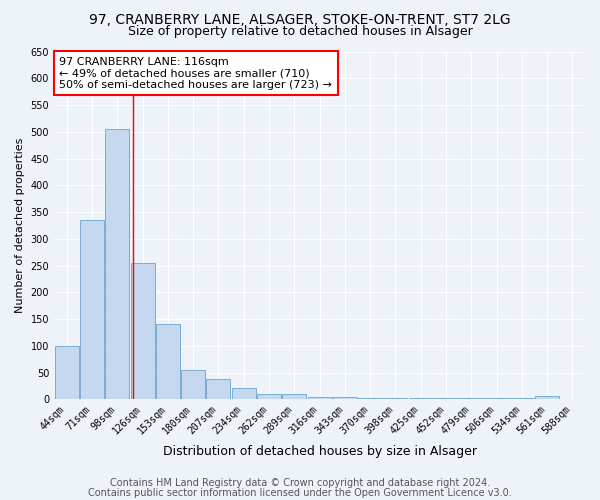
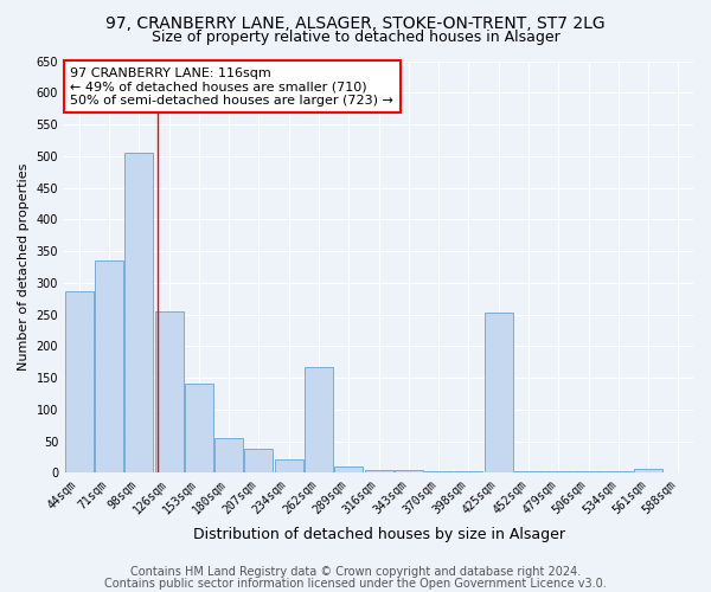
44sqm: 100 -> 286
262sqm: 10 -> 166
425sqm: 3 -> 252
